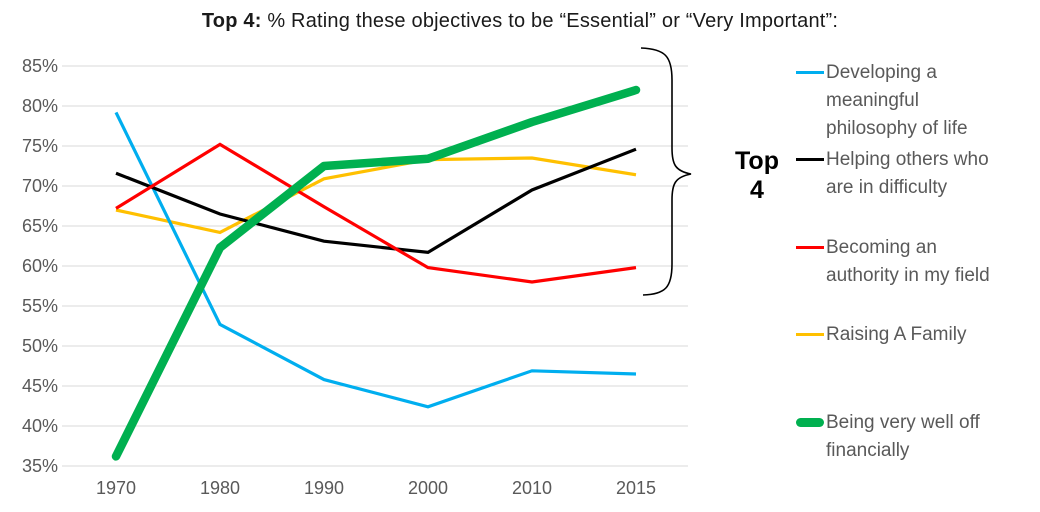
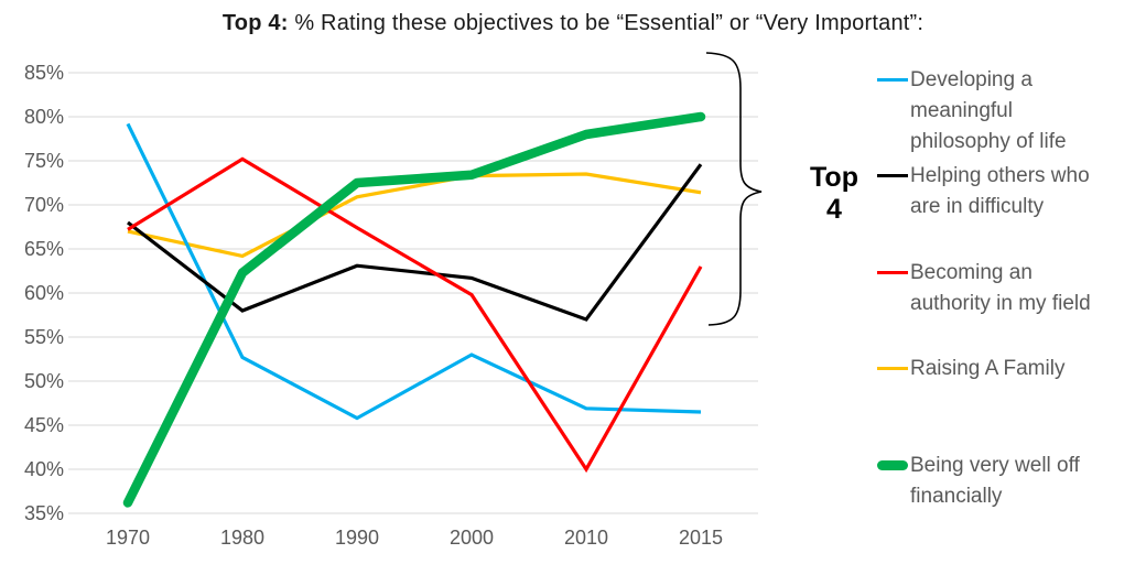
Helping others who are in difficulty/1970: 72% -> 68%
Helping others who are in difficulty/1980: 66% -> 58%
Developing a meaningful philosophy of life/2000: 42% -> 53%
Helping others who are in difficulty/2010: 70% -> 57%
Becoming an authority in my field/2010: 58% -> 40%
Becoming an authority in my field/2015: 60% -> 63%
Being very well off financially/2015: 82% -> 80%
